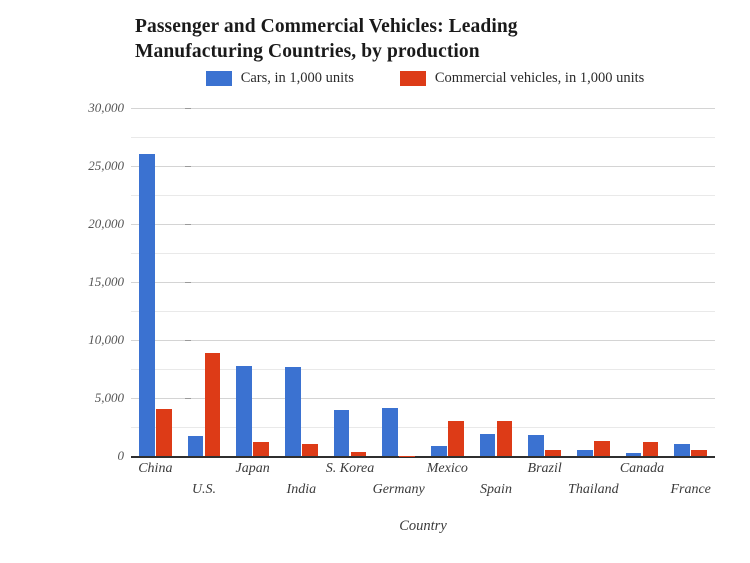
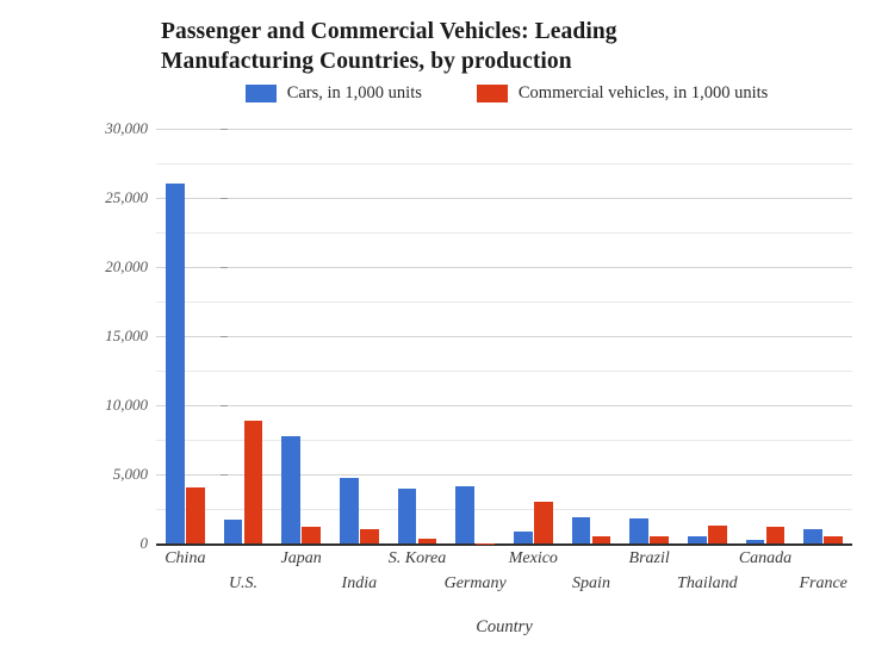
Cars, in 1,000 units/India: 7700 -> 4700
Commercial vehicles, in 1,000 units/Spain: 3000 -> 500
